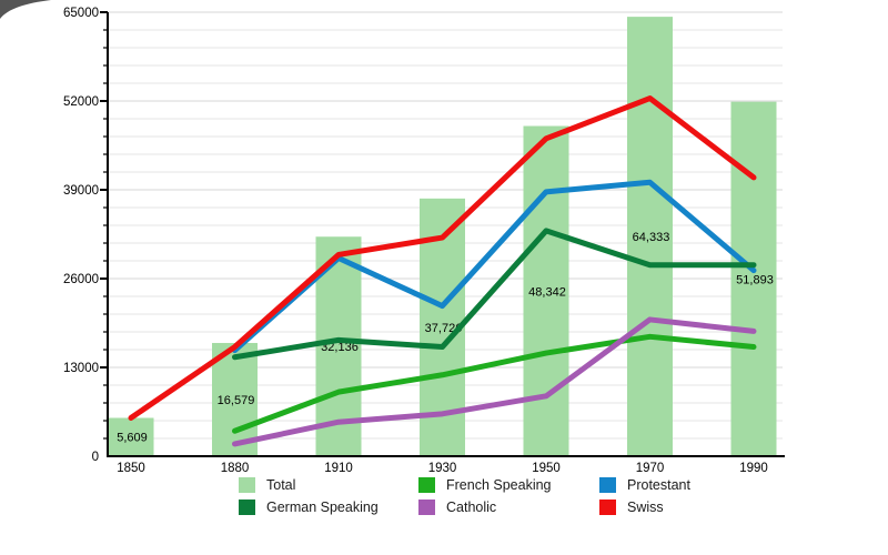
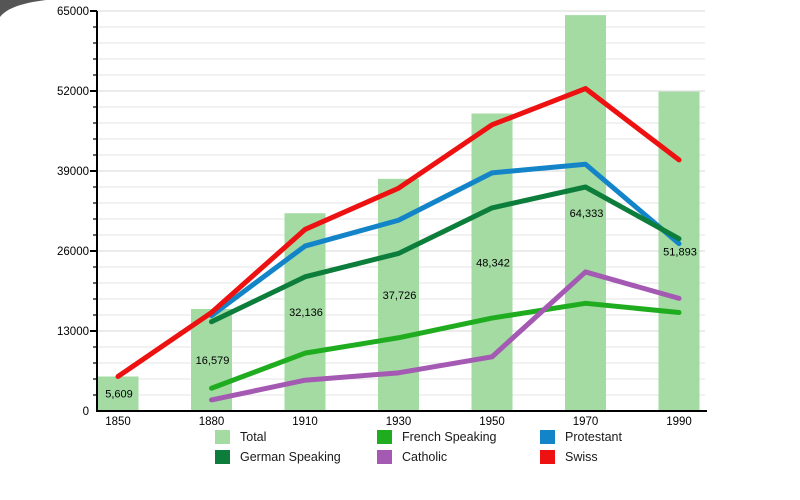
Protestant/1910: 29000 -> 27000
German Speaking/1910: 17000 -> 22000
Protestant/1930: 22000 -> 31000
German Speaking/1930: 16000 -> 26000
Swiss/1930: 32000 -> 36000
Catholic/1970: 20000 -> 23000
German Speaking/1970: 28000 -> 36000
